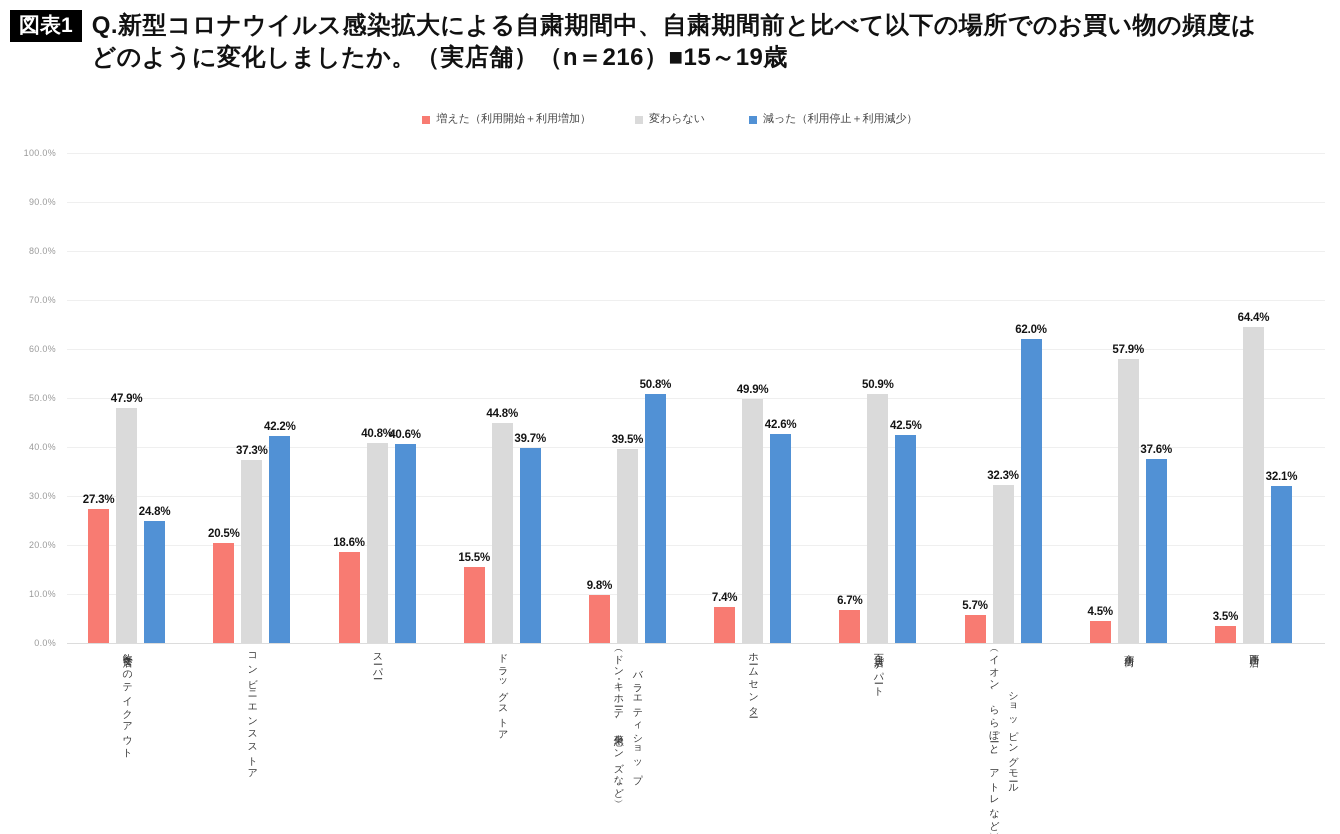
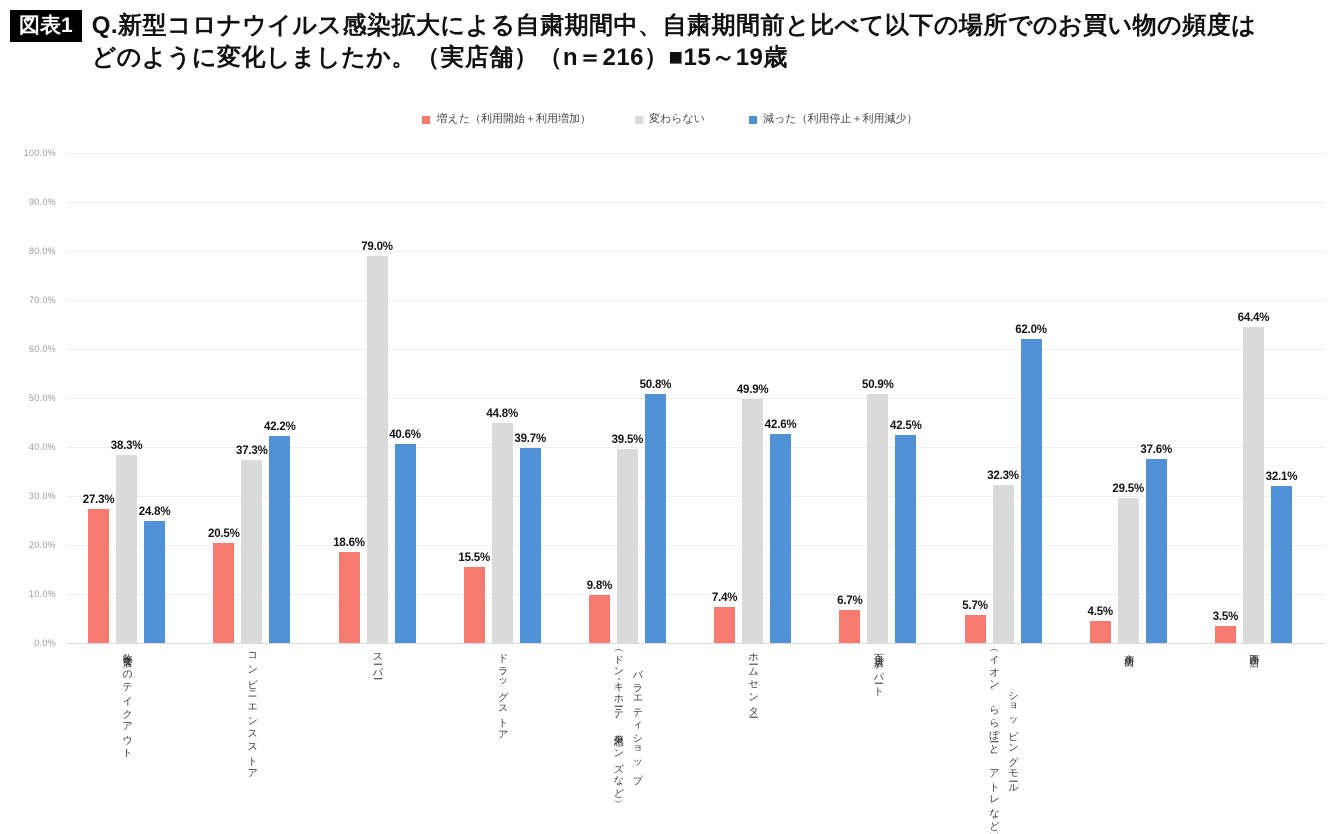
変わらない/飲食店でのテイクアウト: 47.9% -> 38.3%
変わらない/スーパー: 40.8% -> 79.0%
変わらない/商店街: 57.9% -> 29.5%
